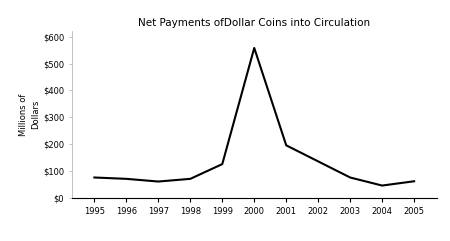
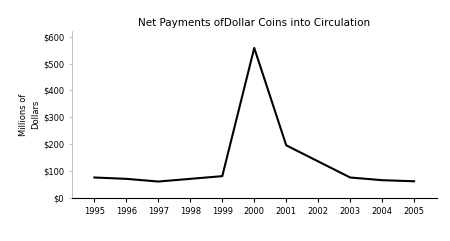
1999: $125 -> $80
2004: $45 -> $65
